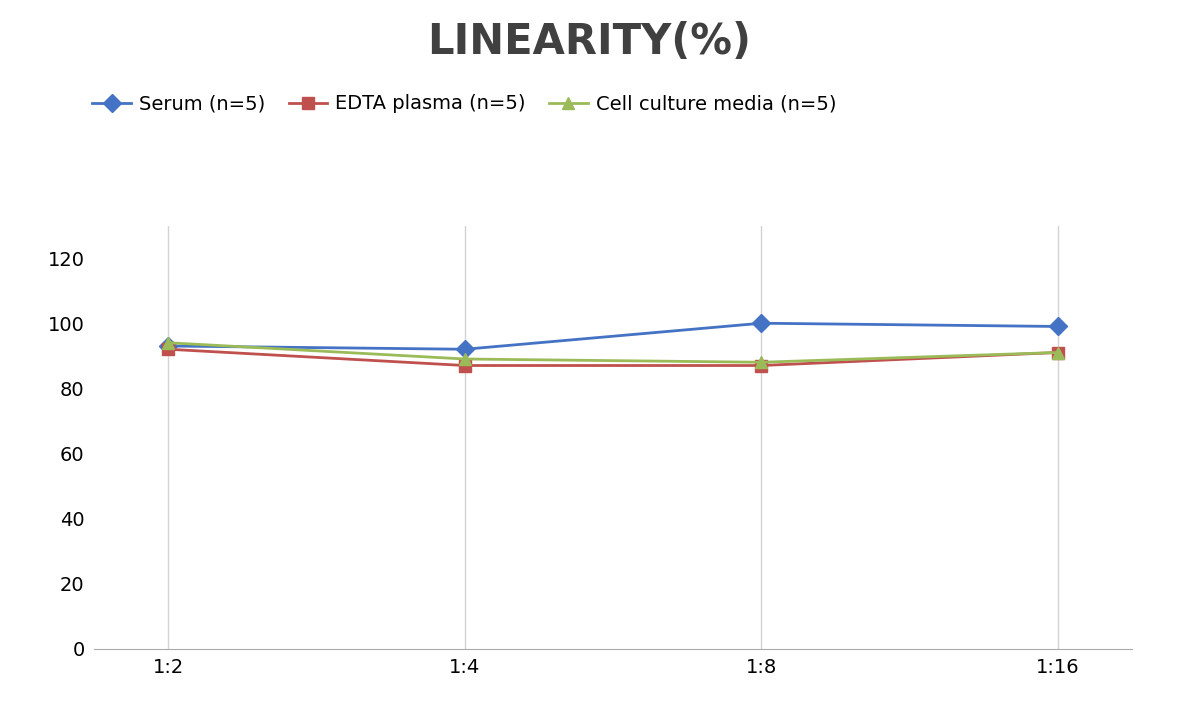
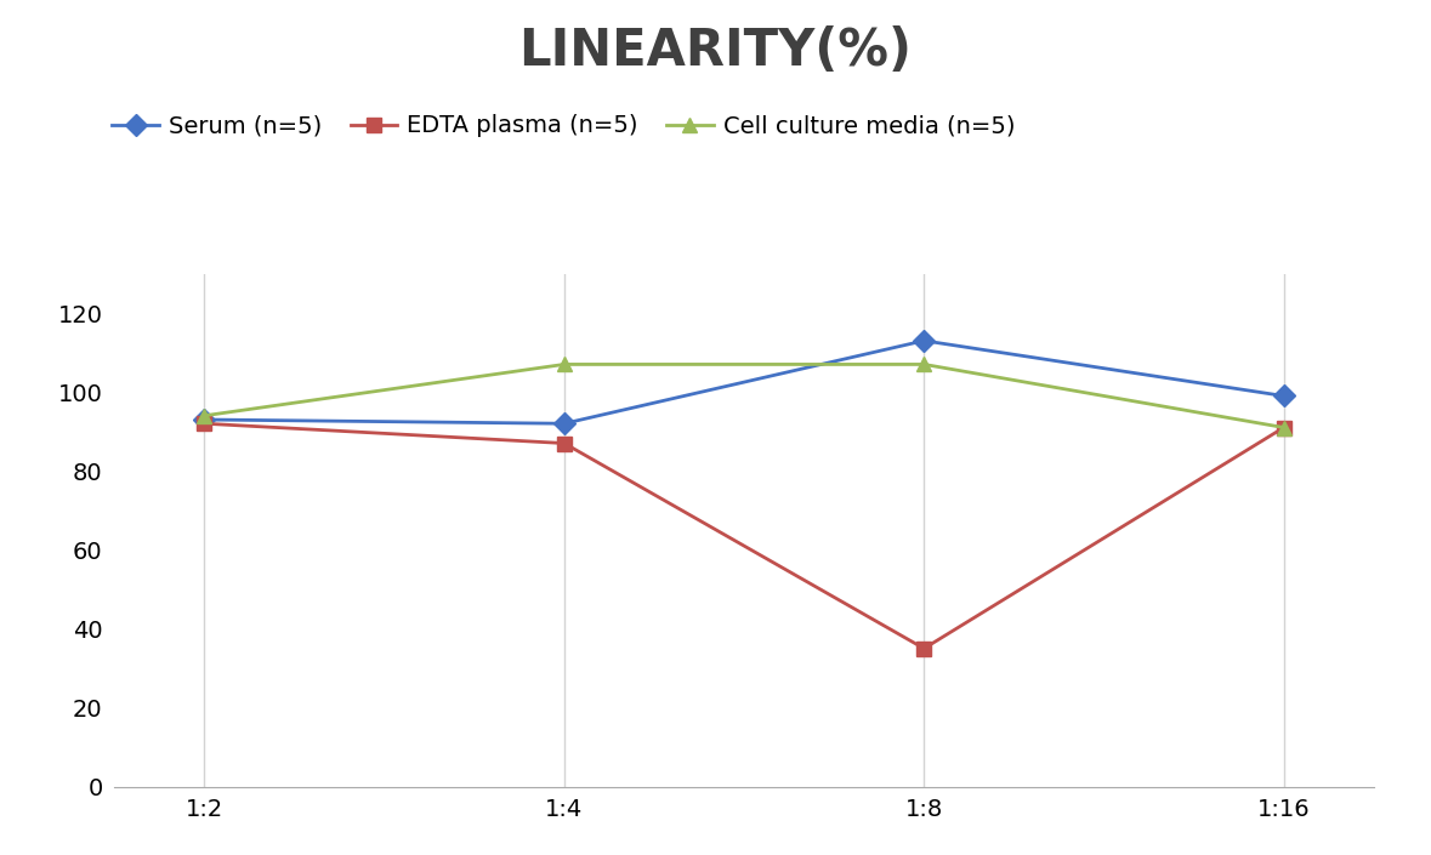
Cell culture media (n=5)/1:4: 89 -> 107
Serum (n=5)/1:8: 100 -> 113
EDTA plasma (n=5)/1:8: 87 -> 35
Cell culture media (n=5)/1:8: 88 -> 107
